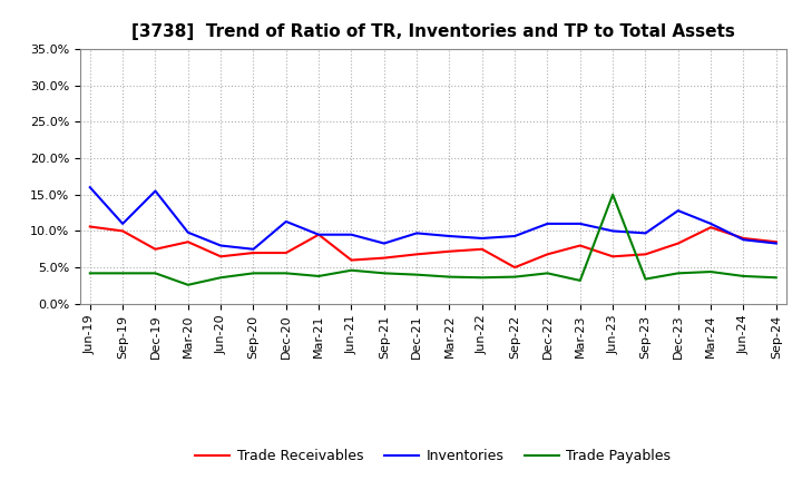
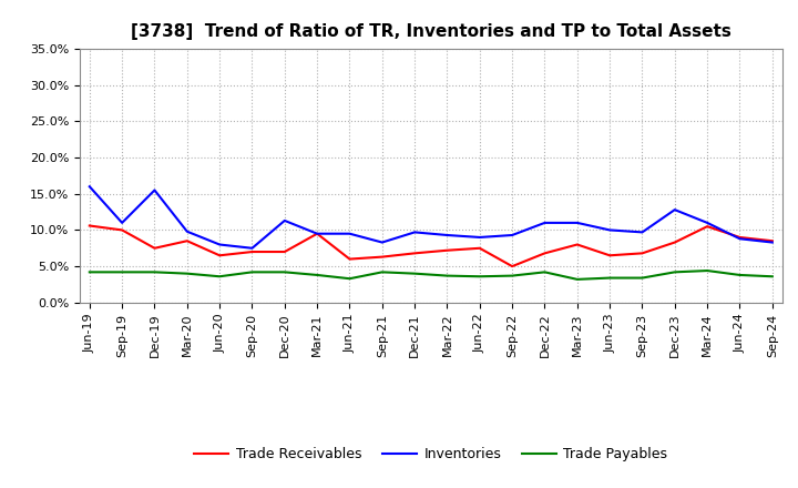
Trade Payables/Mar-20: 2.6% -> 4.0%
Trade Payables/Jun-21: 4.6% -> 3.3%
Trade Payables/Jun-23: 15.0% -> 3.4%
